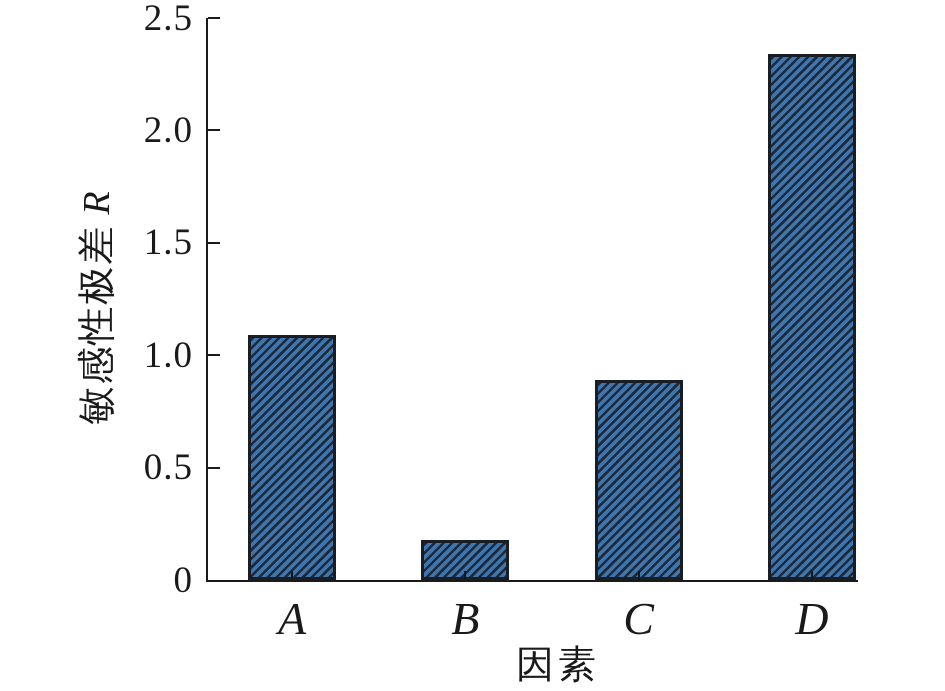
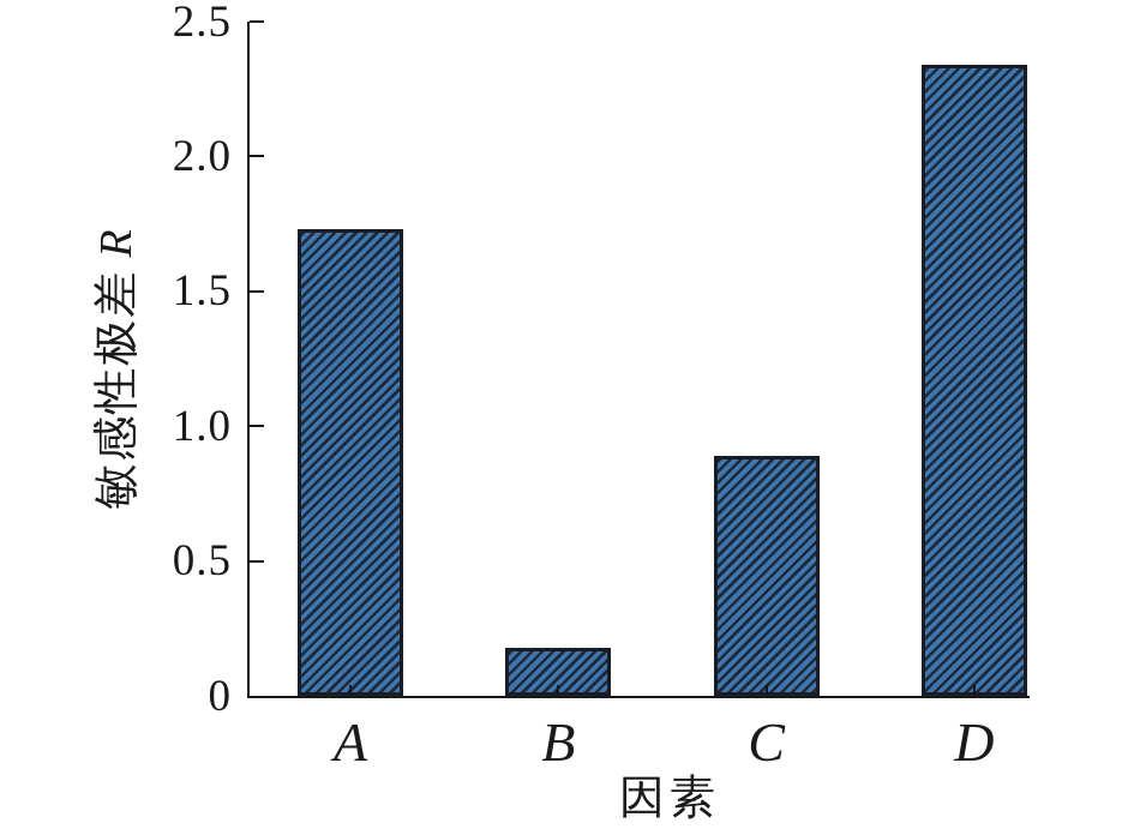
A: 1.09 -> 1.73
